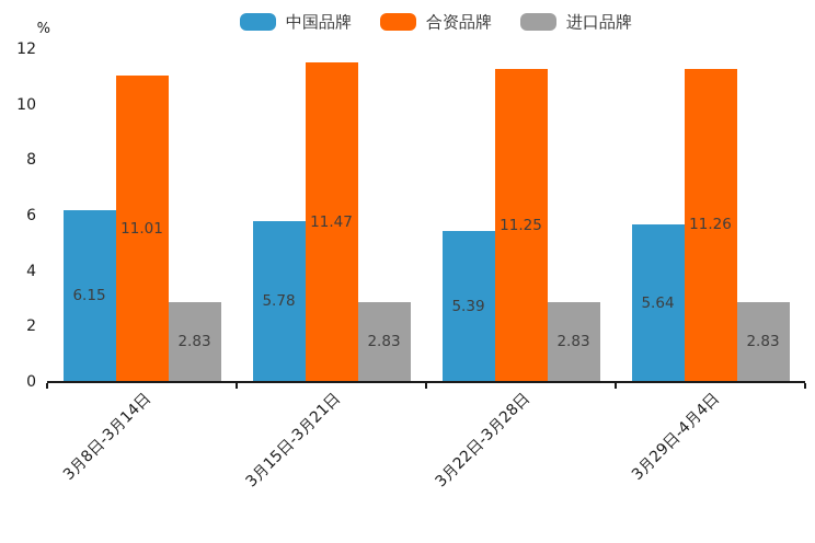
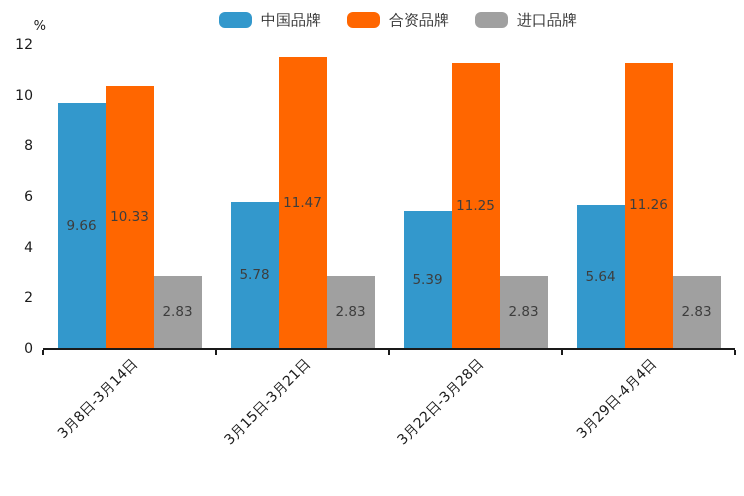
中国品牌/3月8日-3月14日: 6.15 -> 9.66
合资品牌/3月8日-3月14日: 11.01 -> 10.33
